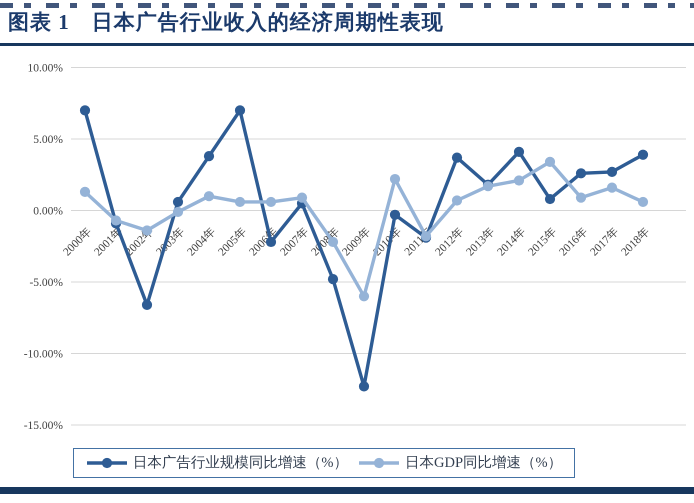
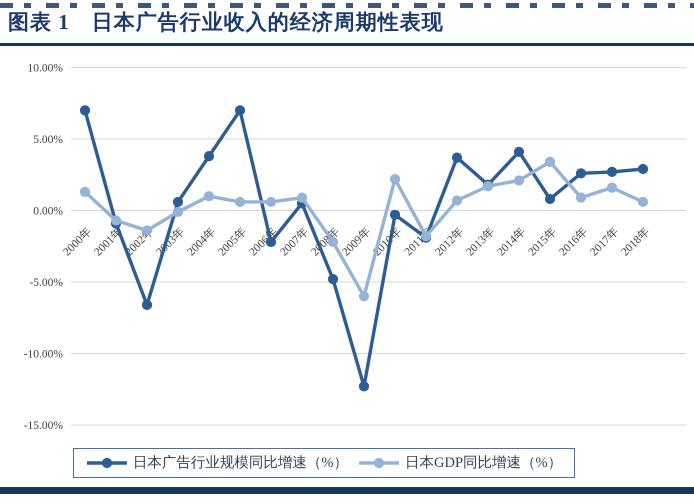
日本广告行业规模同比增速（%）/2018年: 3.9% -> 2.9%
